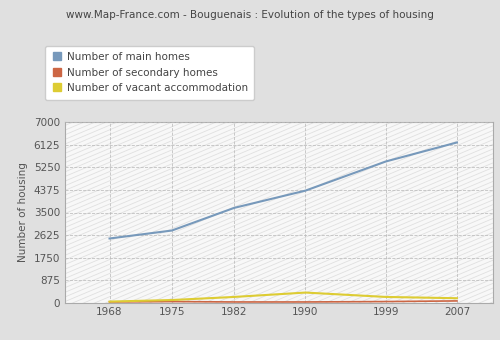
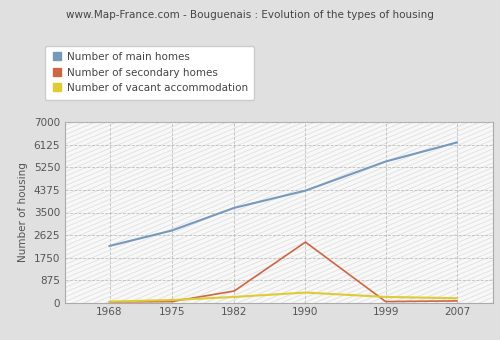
Number of main homes/1968: 2490 -> 2200
Number of secondary homes/1982: 20 -> 450
Number of secondary homes/1990: 20 -> 2350
